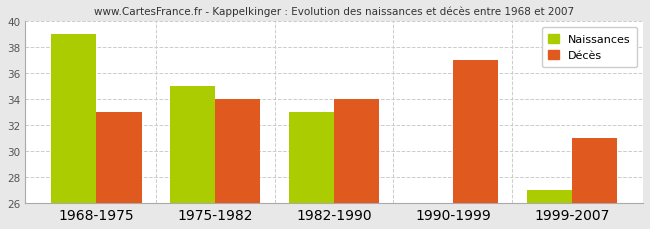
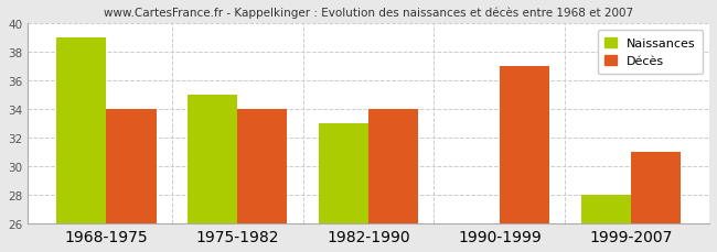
Décès/1968-1975: 33 -> 34
Naissances/1999-2007: 27 -> 28
